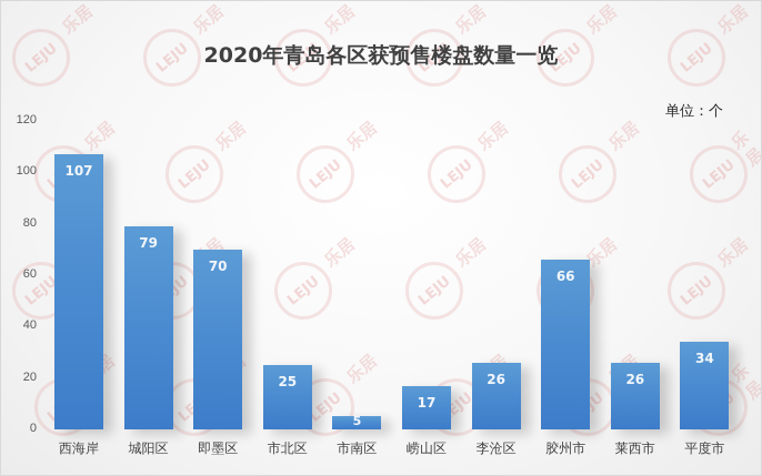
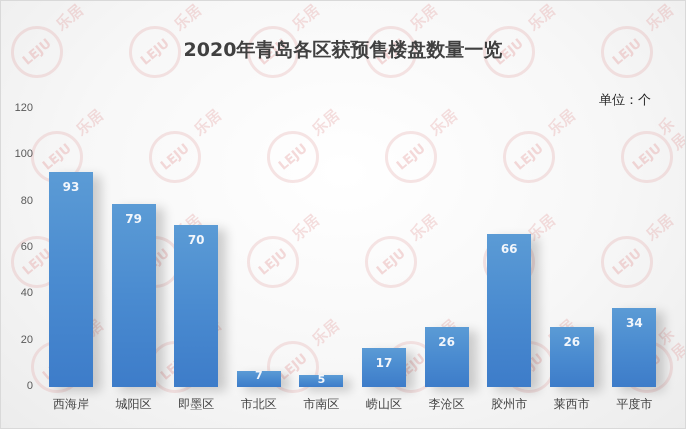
西海岸: 107 -> 93
市北区: 25 -> 7
